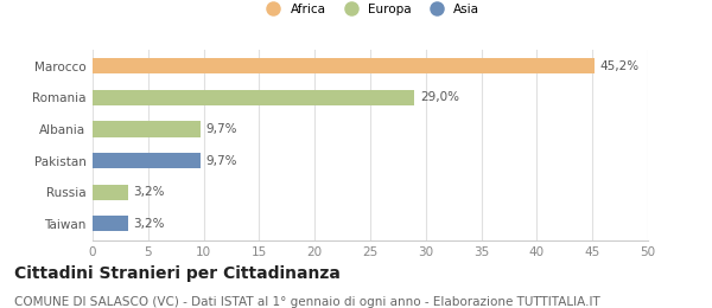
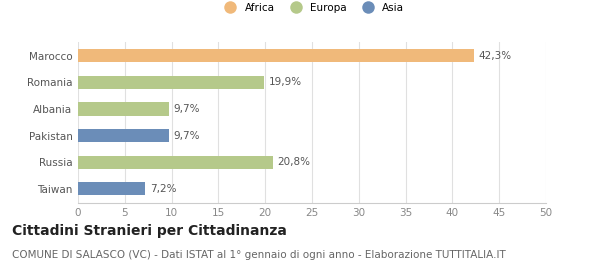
Marocco: 45,2% -> 42,3%
Romania: 29,0% -> 19,9%
Russia: 3,2% -> 20,8%
Taiwan: 3,2% -> 7,2%
